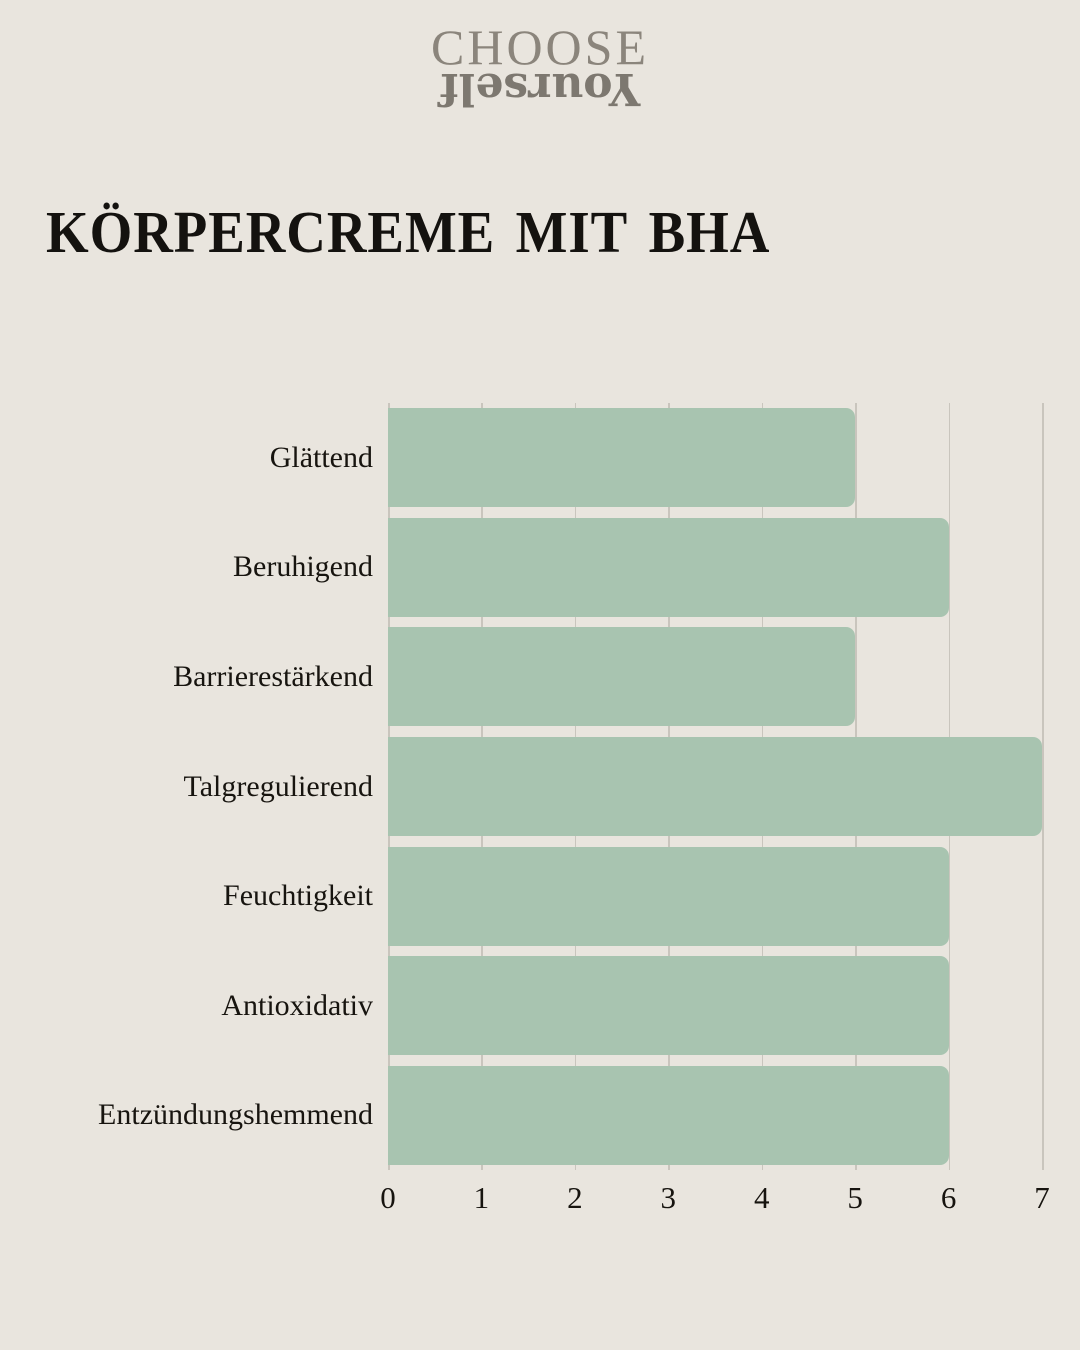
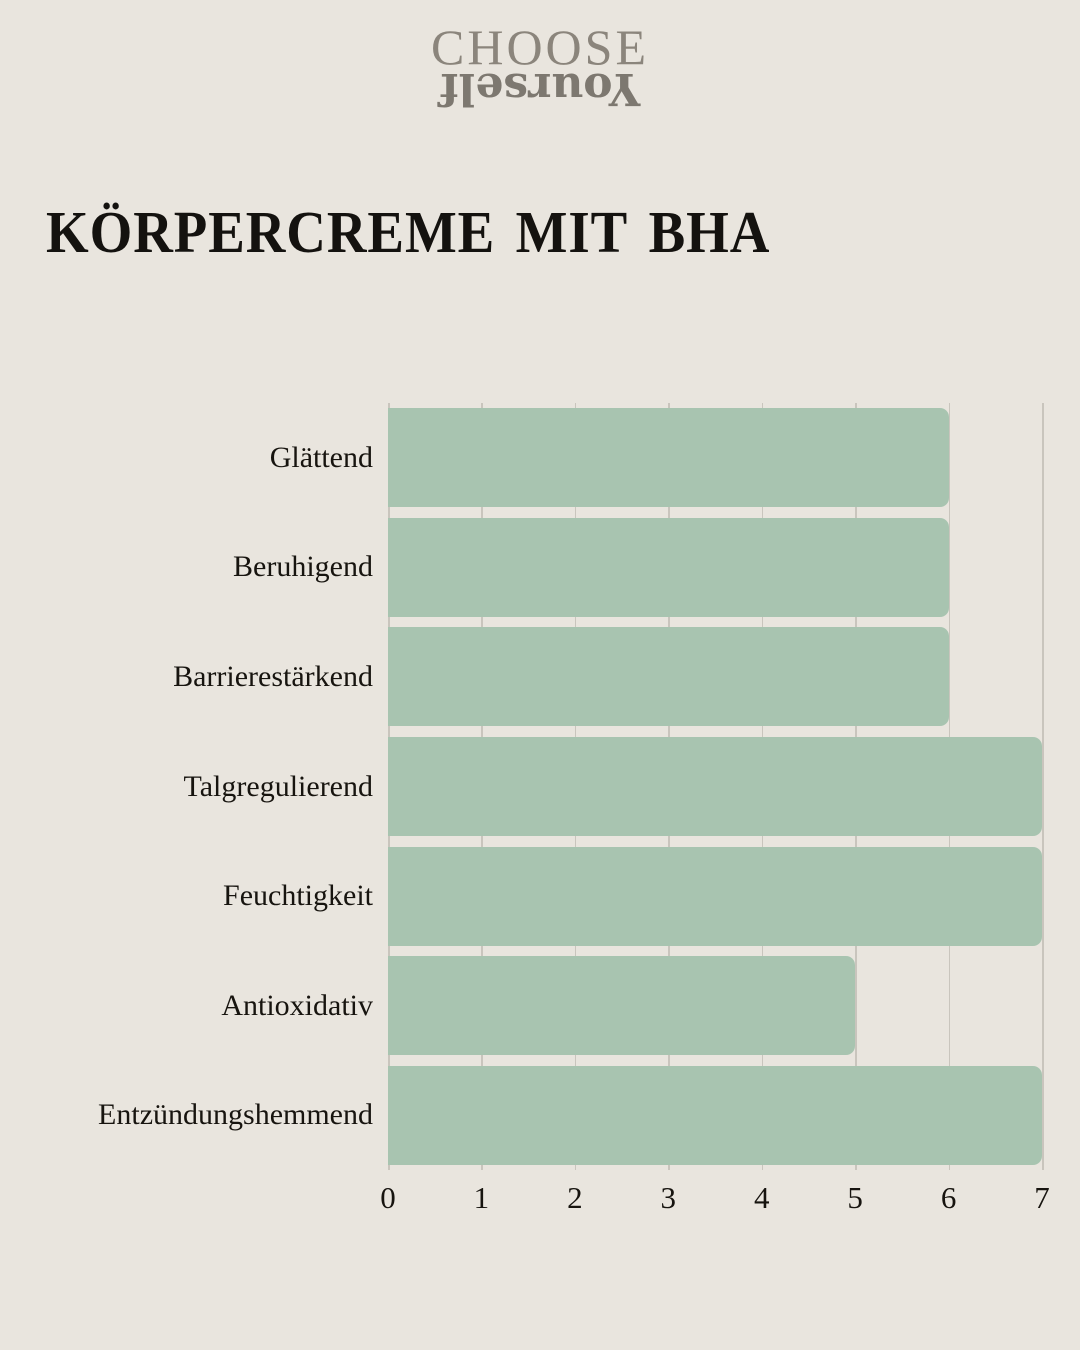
Glättend: 5 -> 6
Barrierestärkend: 5 -> 6
Feuchtigkeit: 6 -> 7
Antioxidativ: 6 -> 5
Entzündungshemmend: 6 -> 7
